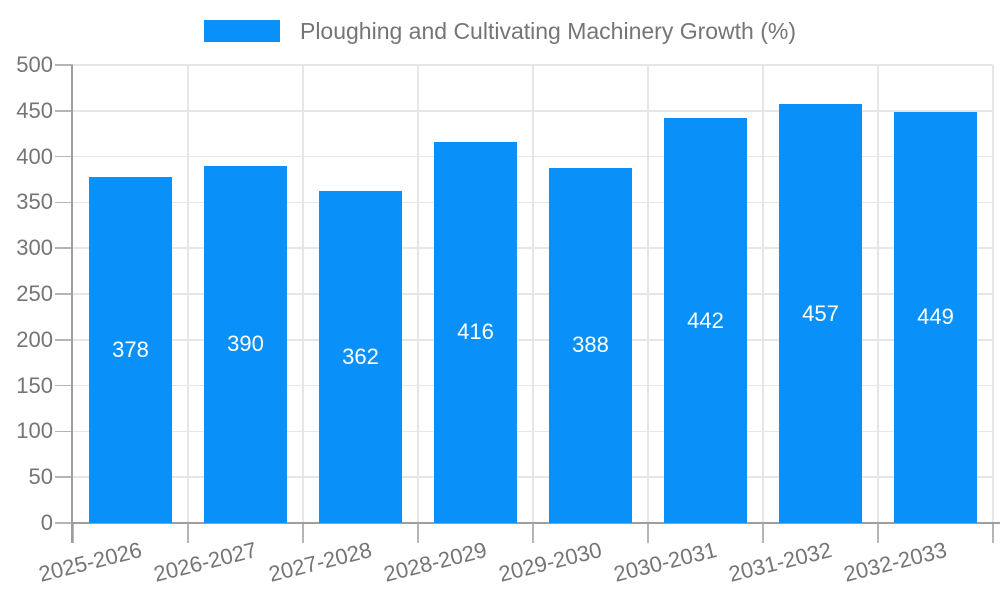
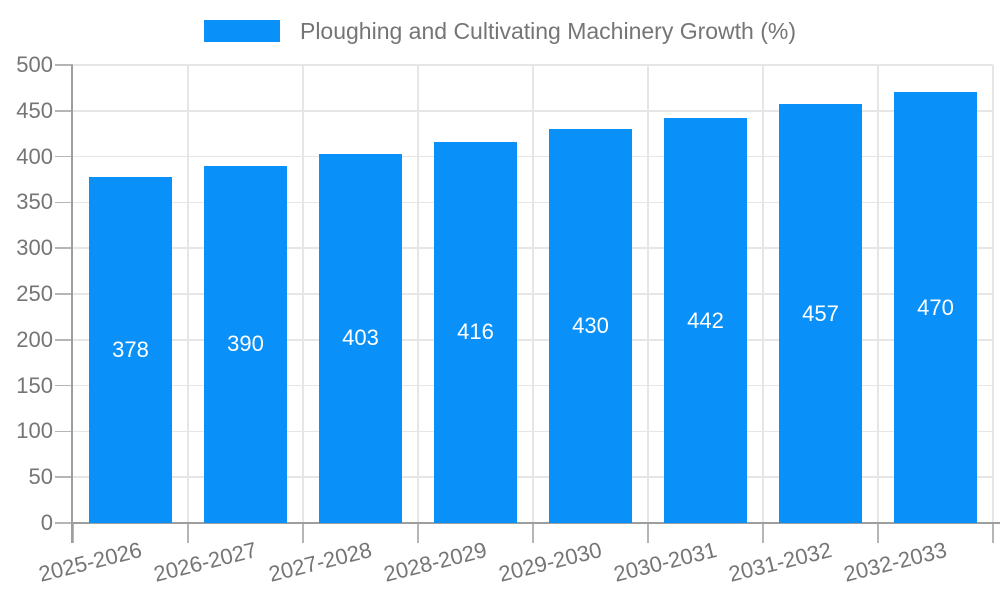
2027-2028: 362 -> 403
2029-2030: 388 -> 430
2032-2033: 449 -> 470
